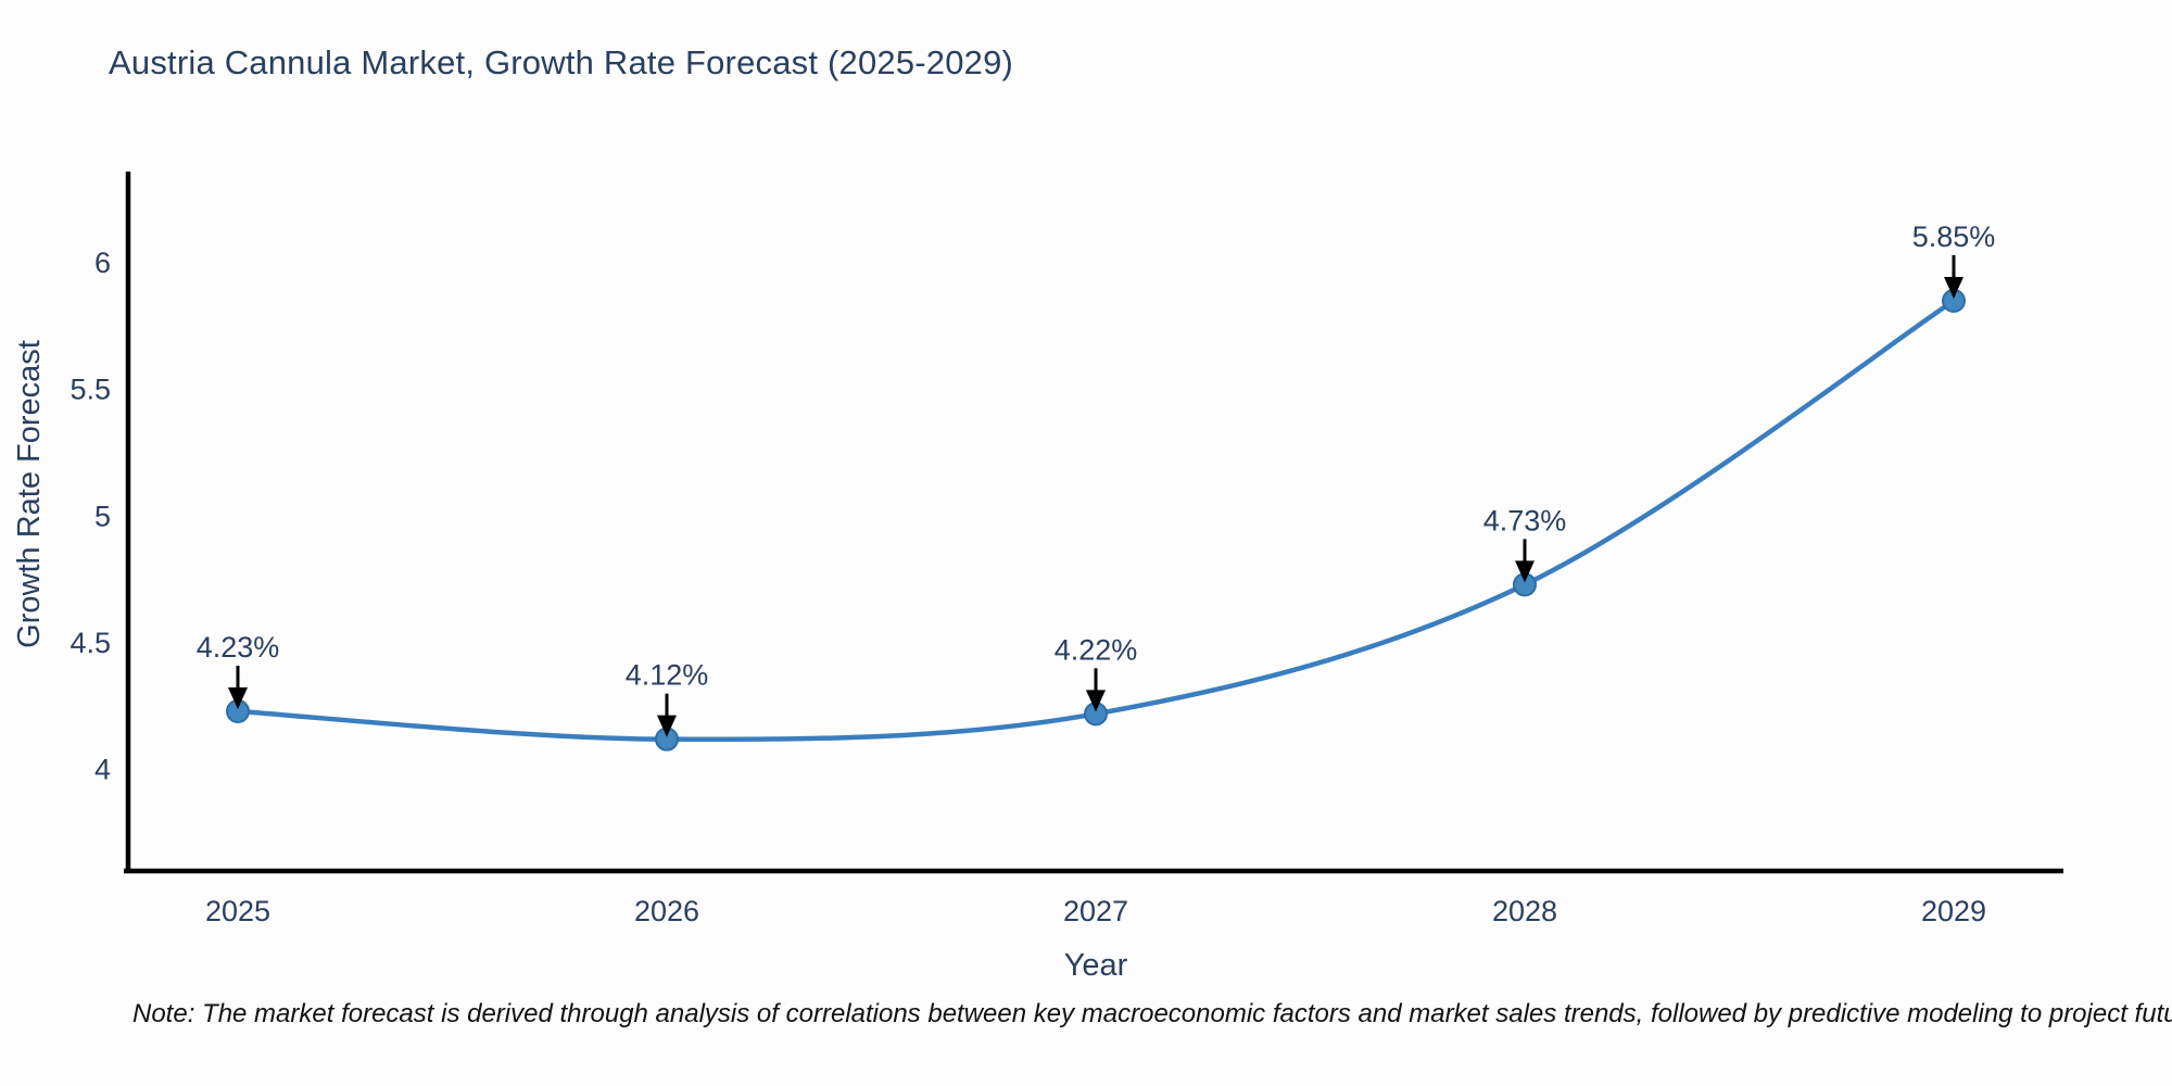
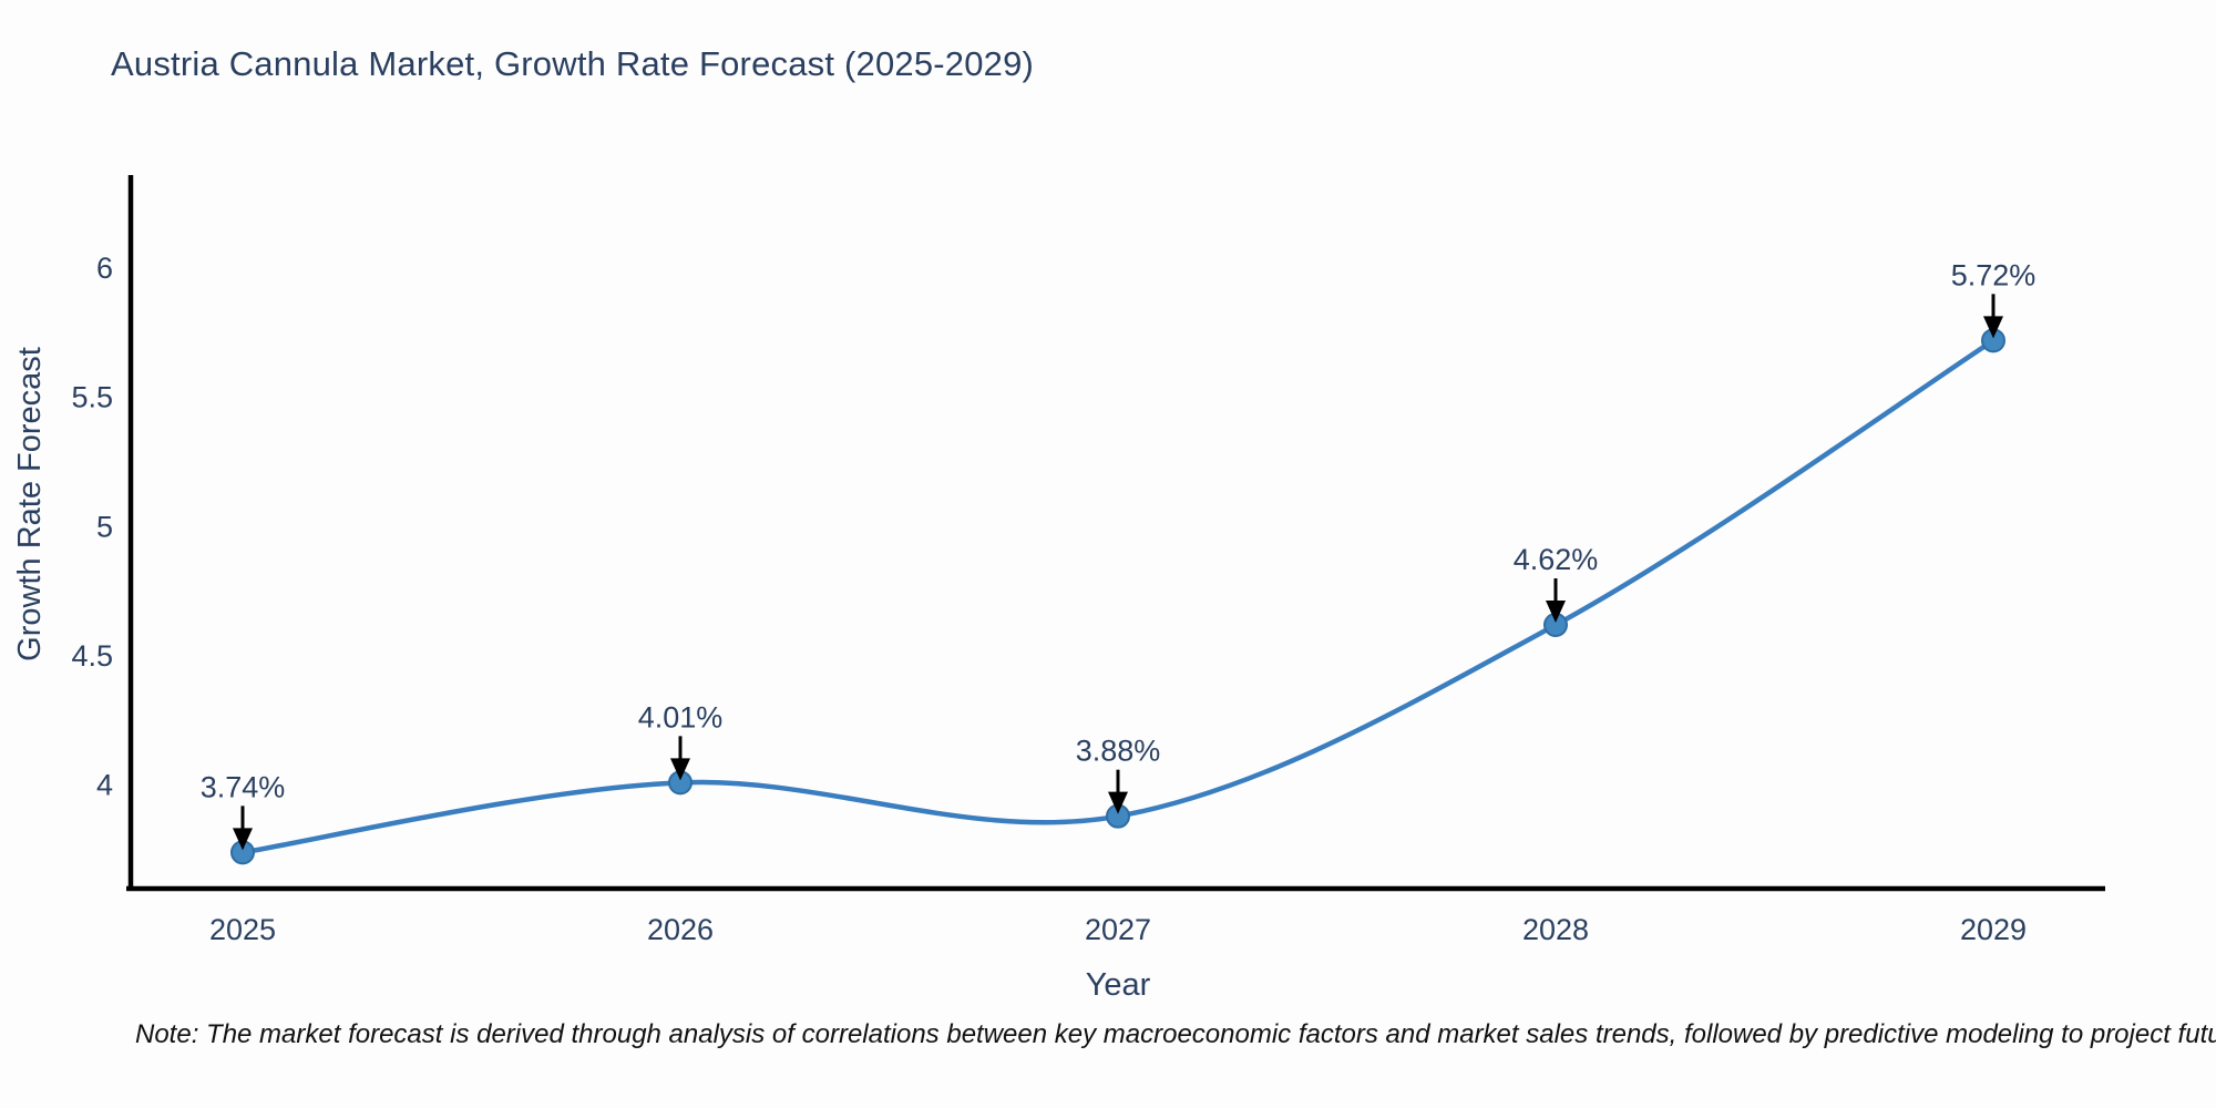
2025: 4.23% -> 3.74%
2026: 4.12% -> 4.01%
2027: 4.22% -> 3.88%
2028: 4.73% -> 4.62%
2029: 5.85% -> 5.72%
